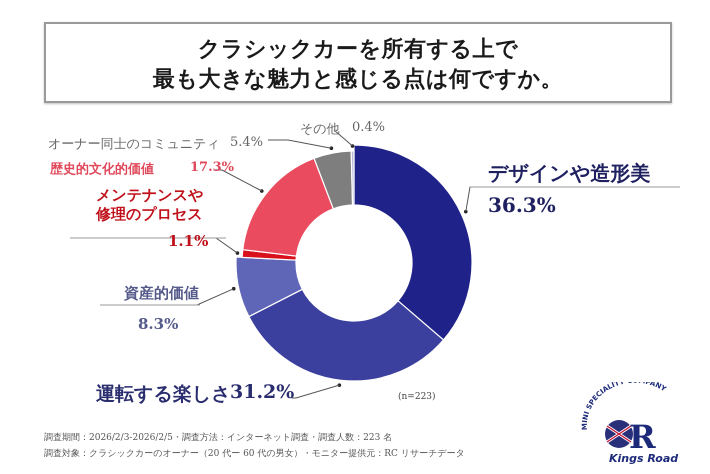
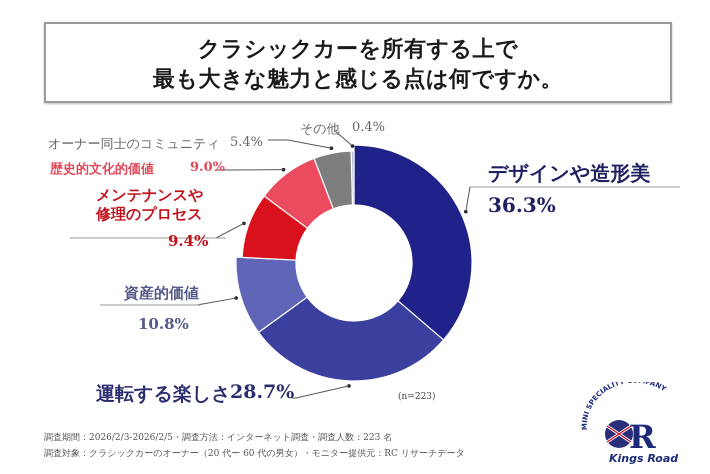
運転する楽しさ: 31.2% -> 28.7%
資産的価値: 8.3% -> 10.8%
メンテナンスや修理のプロセス: 1.1% -> 9.4%
歴史的文化的価値: 17.3% -> 9.0%
